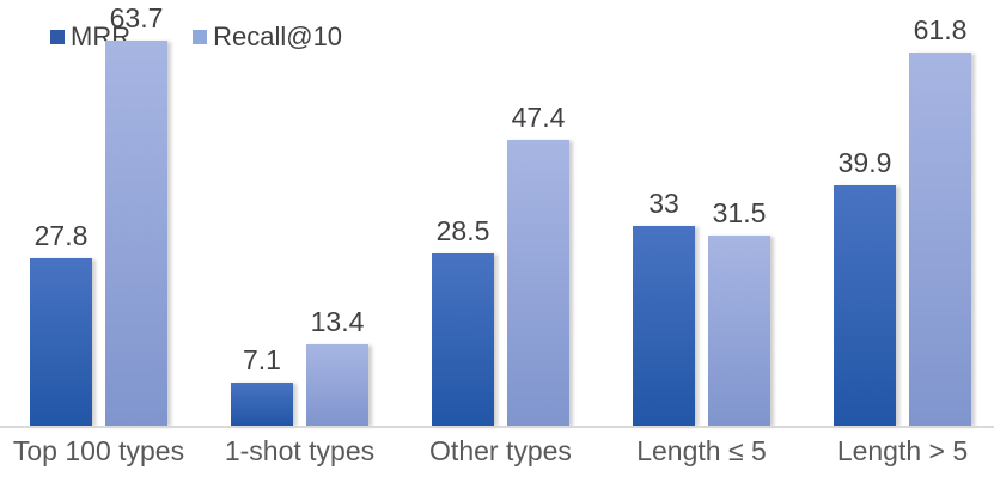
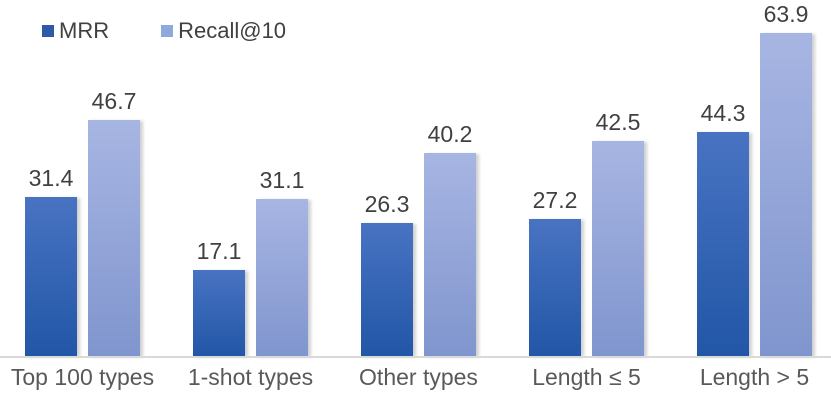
MRR/Top 100 types: 27.8 -> 31.4
Recall@10/Top 100 types: 63.7 -> 46.7
MRR/1-shot types: 7.1 -> 17.1
Recall@10/1-shot types: 13.4 -> 31.1
MRR/Other types: 28.5 -> 26.3
Recall@10/Other types: 47.4 -> 40.2
MRR/Length ≤ 5: 33 -> 27.2
Recall@10/Length ≤ 5: 31.5 -> 42.5
MRR/Length > 5: 39.9 -> 44.3
Recall@10/Length > 5: 61.8 -> 63.9
